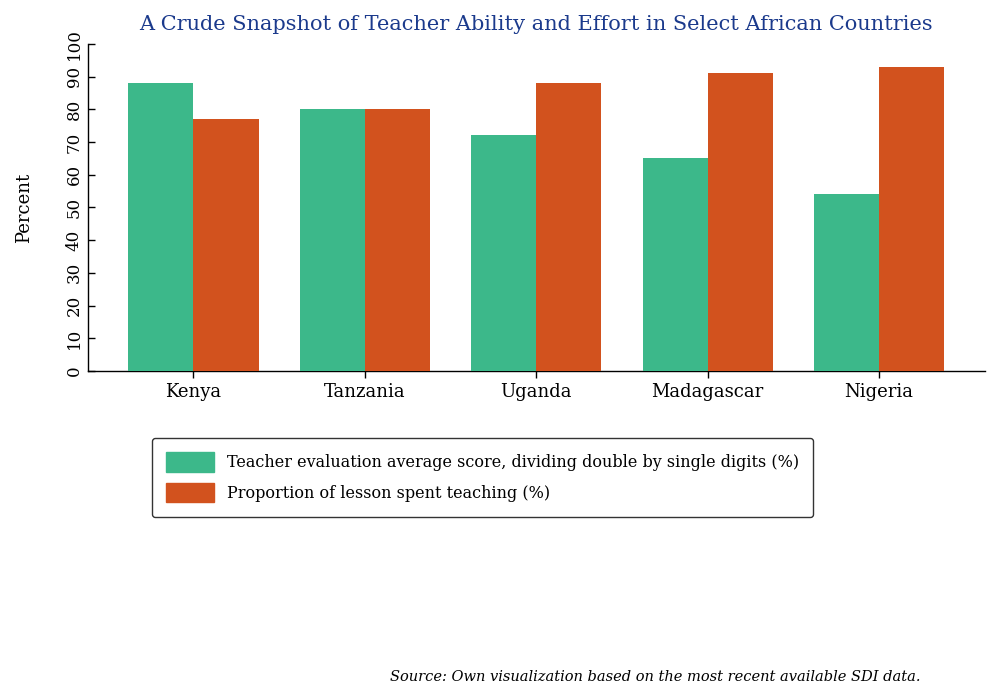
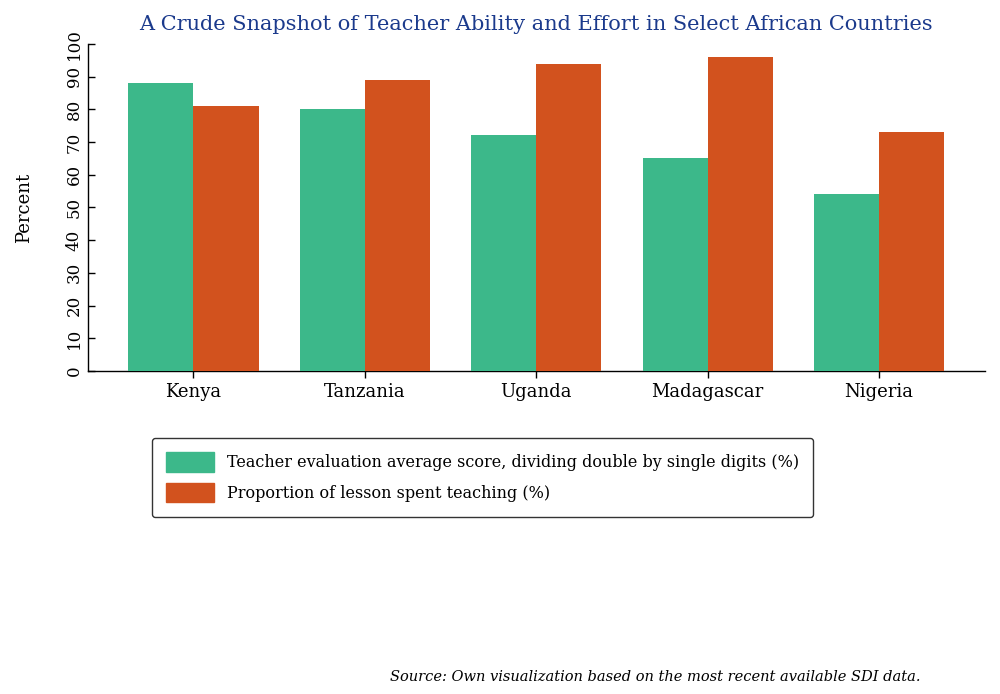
Proportion of lesson spent teaching (%)/Kenya: 77 -> 81
Proportion of lesson spent teaching (%)/Tanzania: 80 -> 89
Proportion of lesson spent teaching (%)/Uganda: 88 -> 94
Proportion of lesson spent teaching (%)/Madagascar: 91 -> 96
Proportion of lesson spent teaching (%)/Nigeria: 93 -> 73
